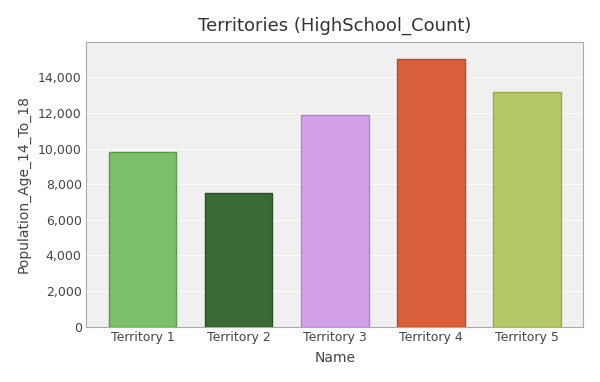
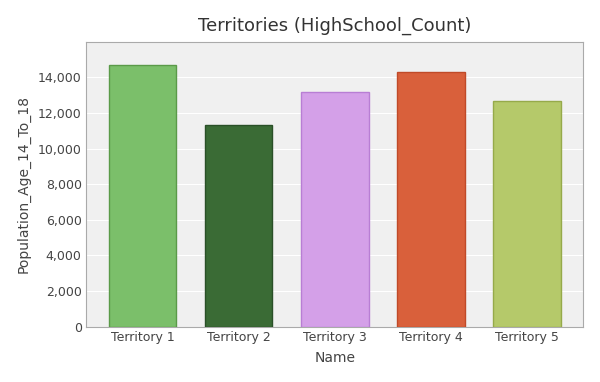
Territory 1: 9,800 -> 14,700
Territory 2: 7,500 -> 11,300
Territory 3: 11,900 -> 13,200
Territory 4: 15,000 -> 14,300
Territory 5: 13,200 -> 12,700
